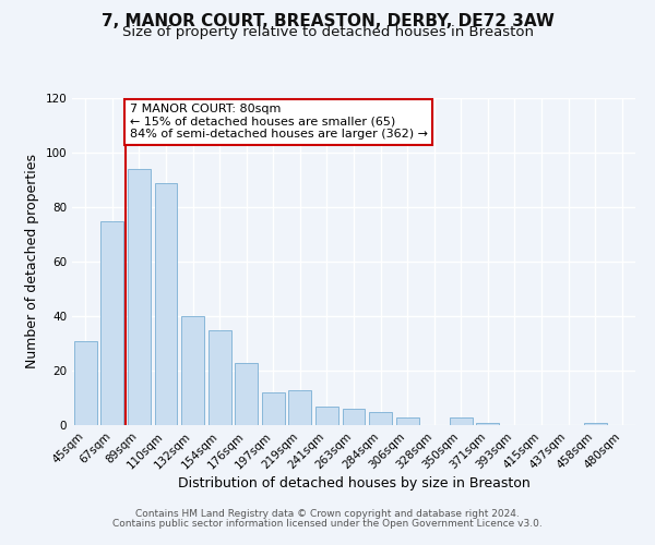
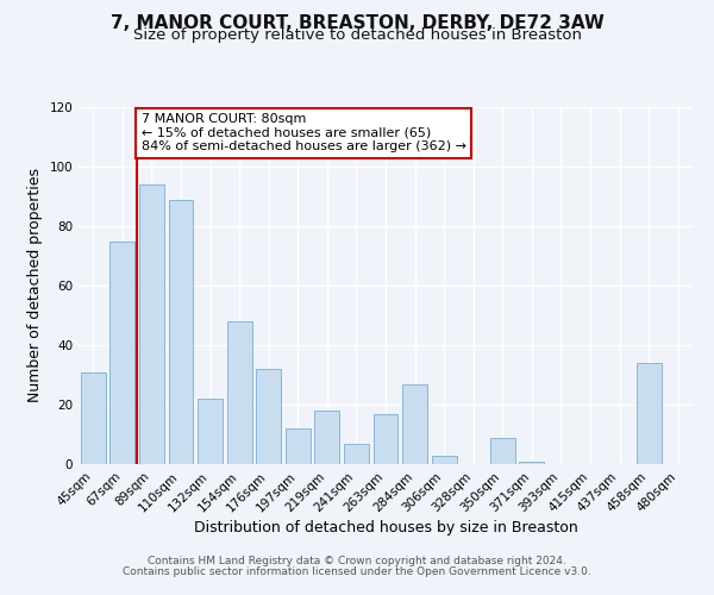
132sqm: 40 -> 22
154sqm: 35 -> 48
176sqm: 23 -> 32
219sqm: 13 -> 18
263sqm: 6 -> 17
284sqm: 5 -> 27
350sqm: 3 -> 9
458sqm: 1 -> 34
